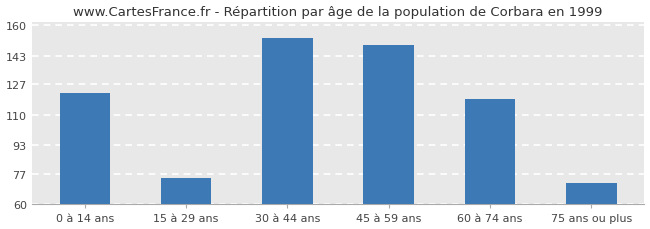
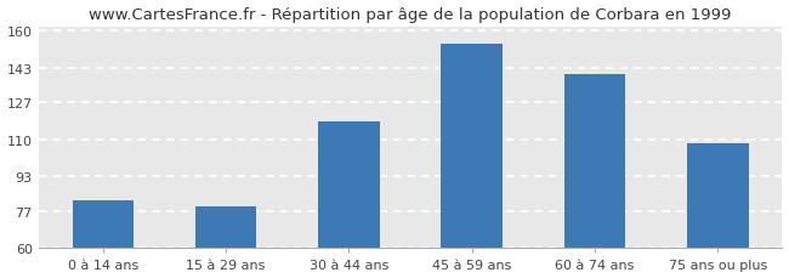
0 à 14 ans: 122 -> 82
15 à 29 ans: 75 -> 79
30 à 44 ans: 153 -> 118
45 à 59 ans: 149 -> 154
60 à 74 ans: 119 -> 140
75 ans ou plus: 72 -> 108
